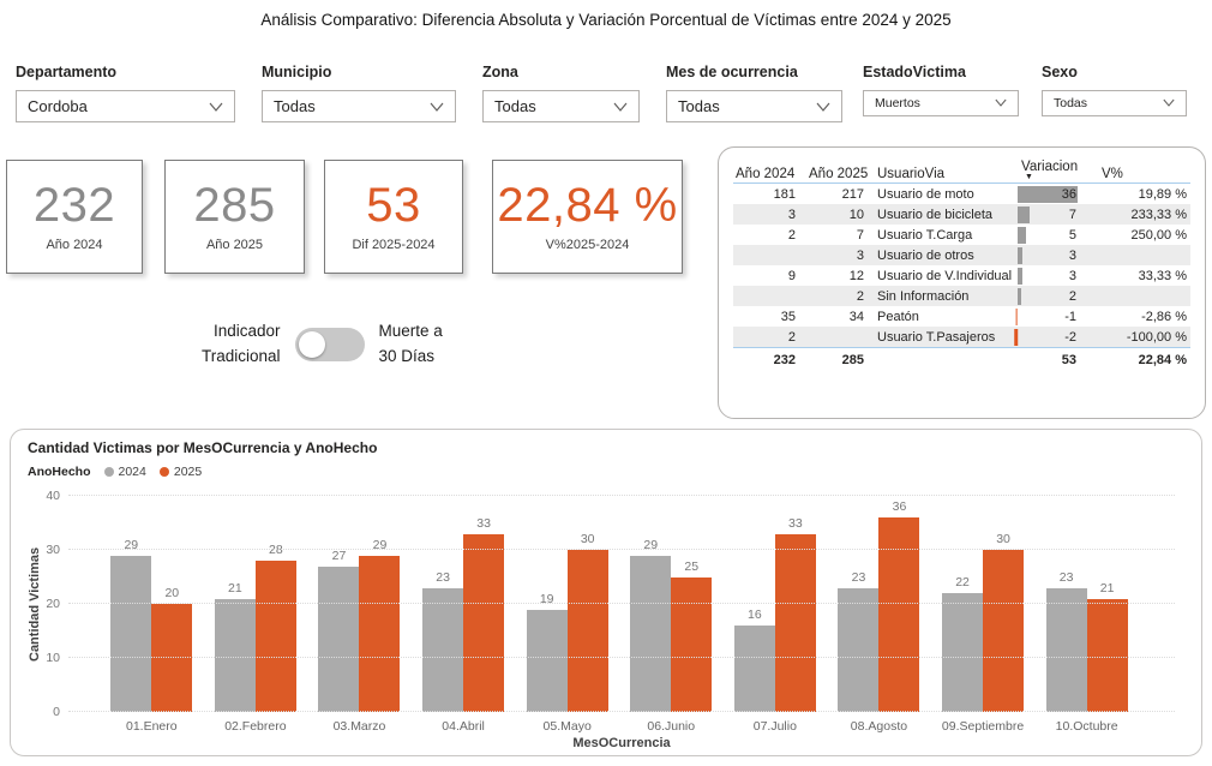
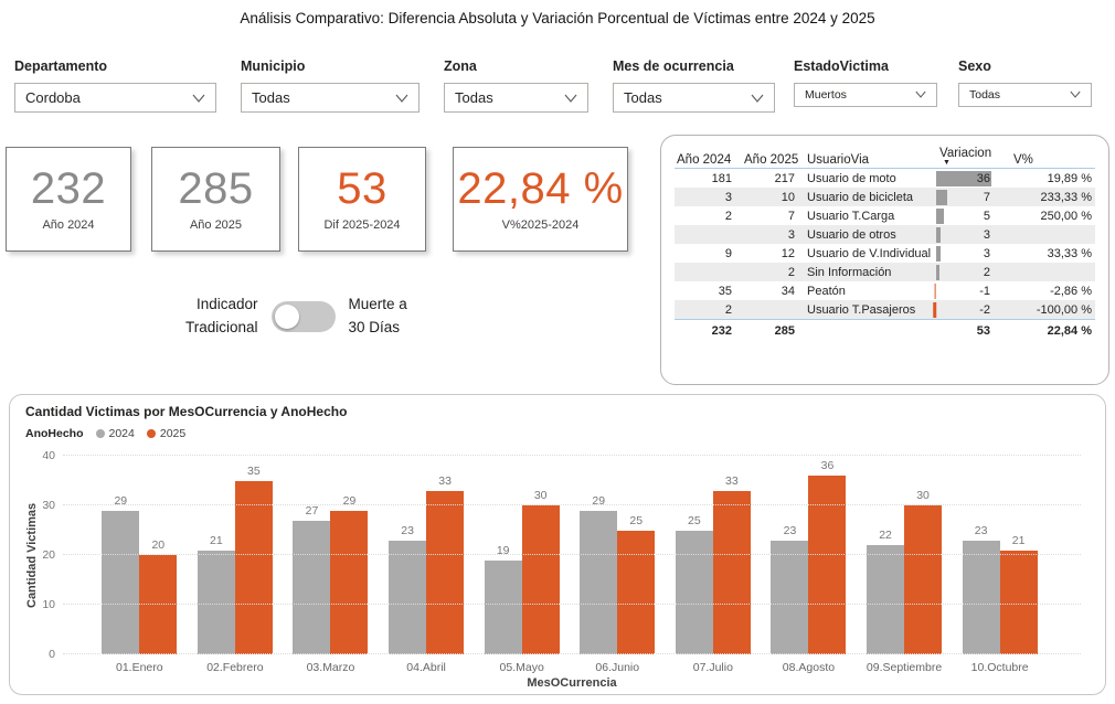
2025/02.Febrero: 28 -> 35
2024/07.Julio: 16 -> 25
